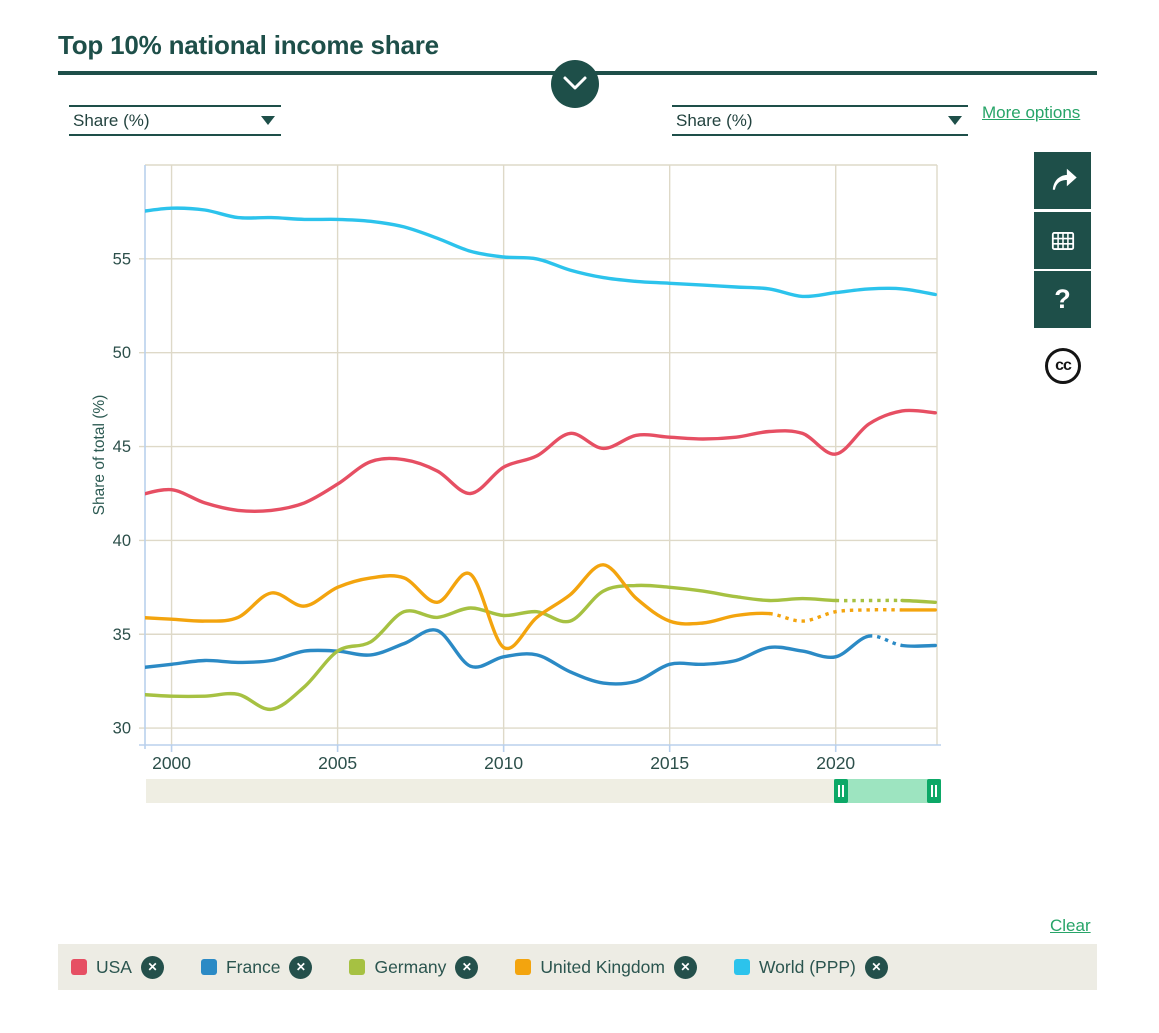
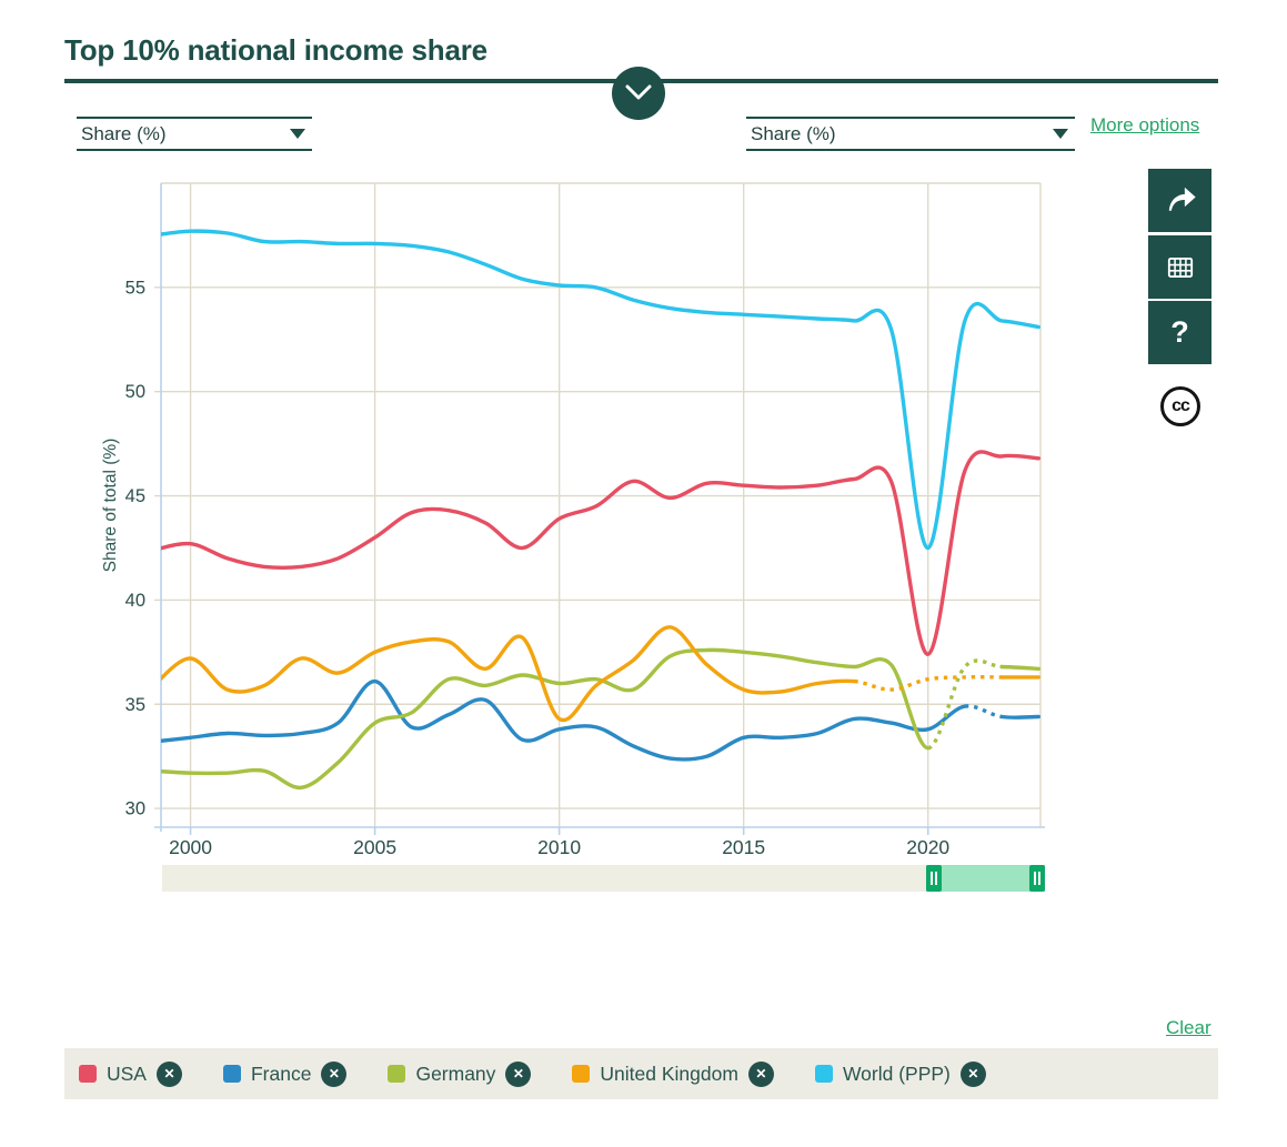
United Kingdom/2000: 35.8 -> 37.2
France/2005: 34.1 -> 36.1
USA/2020: 44.6 -> 37.4
Germany/2020: 36.8 -> 32.9
World (PPP)/2020: 53.2 -> 42.5
